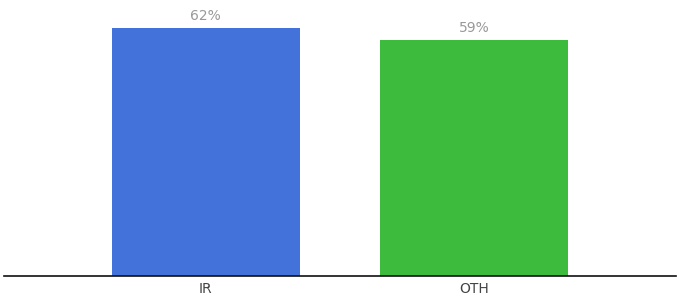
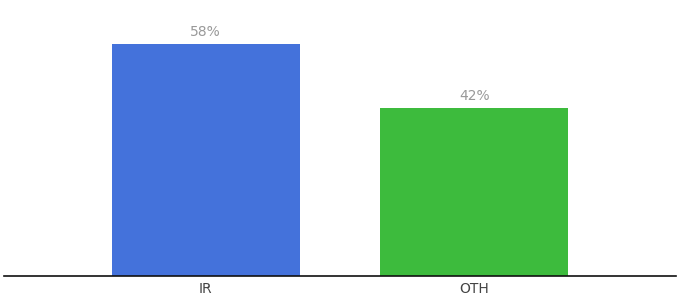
IR: 62% -> 58%
OTH: 59% -> 42%
